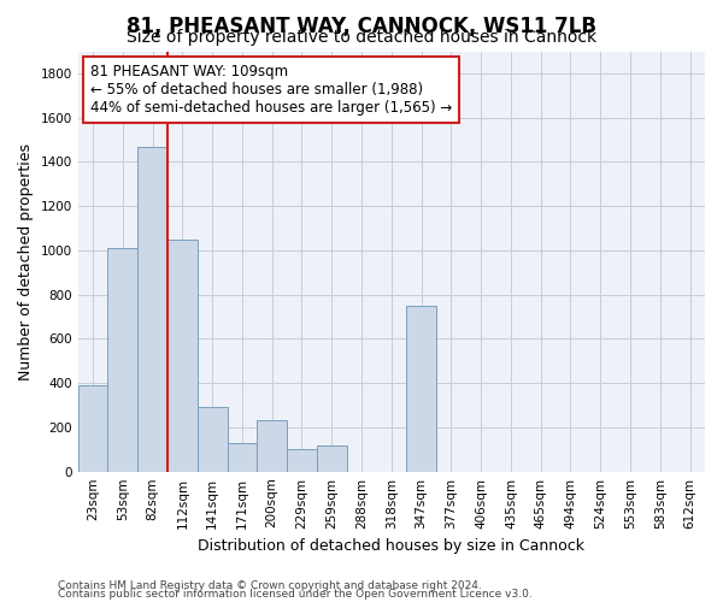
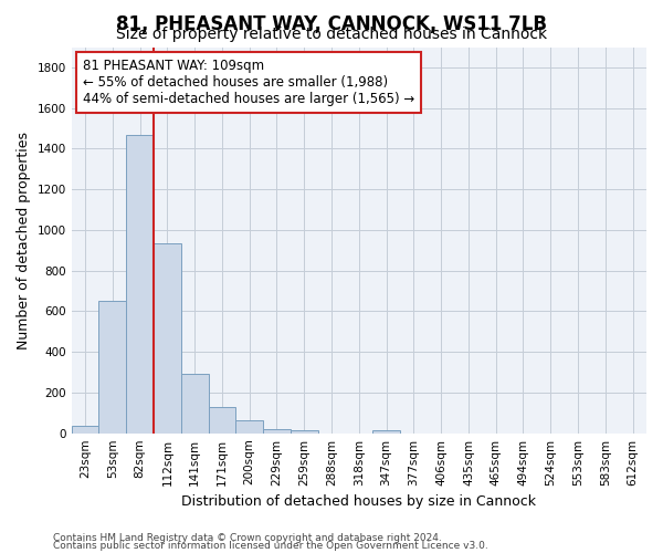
23sqm: 390 -> 40
53sqm: 1010 -> 650
112sqm: 1050 -> 940
200sqm: 230 -> 60
229sqm: 100 -> 20
259sqm: 120 -> 20
347sqm: 750 -> 20
